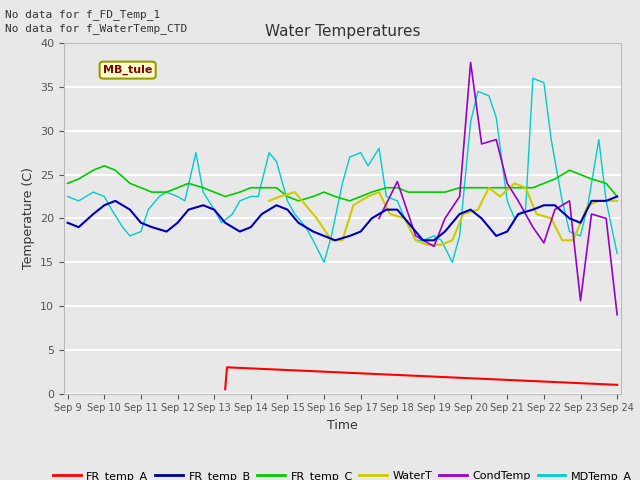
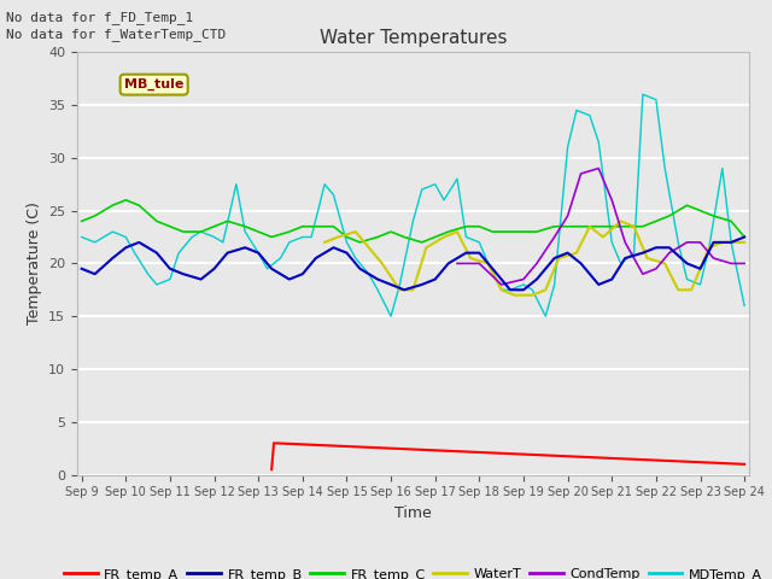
CondTemp/Sep 18: 24.2 -> 20.0
CondTemp/Sep 19: 16.8 -> 18.5
CondTemp/Sep 20: 37.8 -> 24.5
CondTemp/Sep 21: 24.0 -> 26.0
CondTemp/Sep 22: 17.2 -> 19.5
CondTemp/Sep 23: 10.6 -> 22.0
CondTemp/Sep 24: 9.0 -> 20.0
